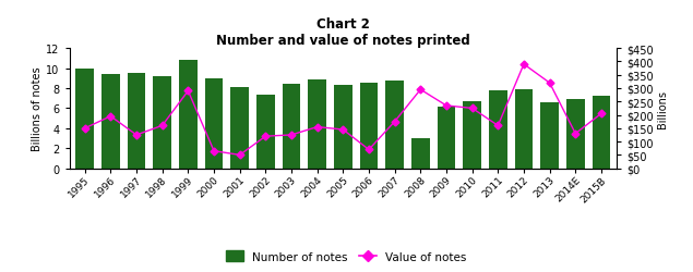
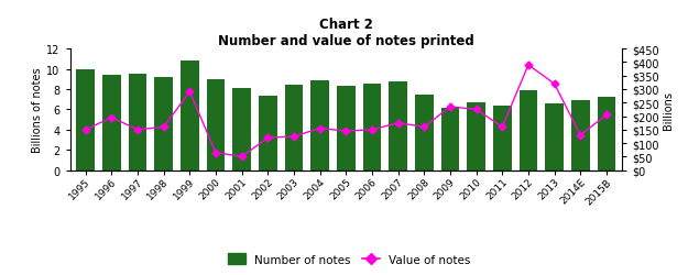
Value of notes/1997: $125 -> $150
Value of notes/2006: $70 -> $150
Number of notes/2008: 3.0 -> 7.5
Value of notes/2008: $295 -> $160
Number of notes/2011: 7.8 -> 6.4
